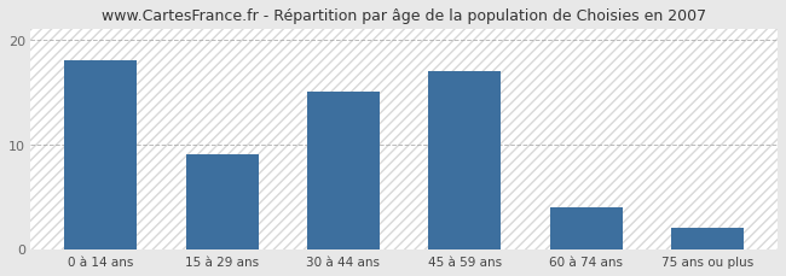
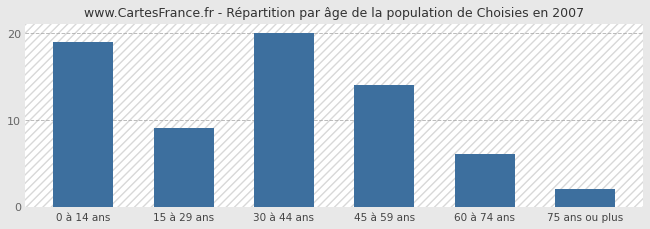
0 à 14 ans: 18 -> 19
30 à 44 ans: 15 -> 20
45 à 59 ans: 17 -> 14
60 à 74 ans: 4 -> 6
